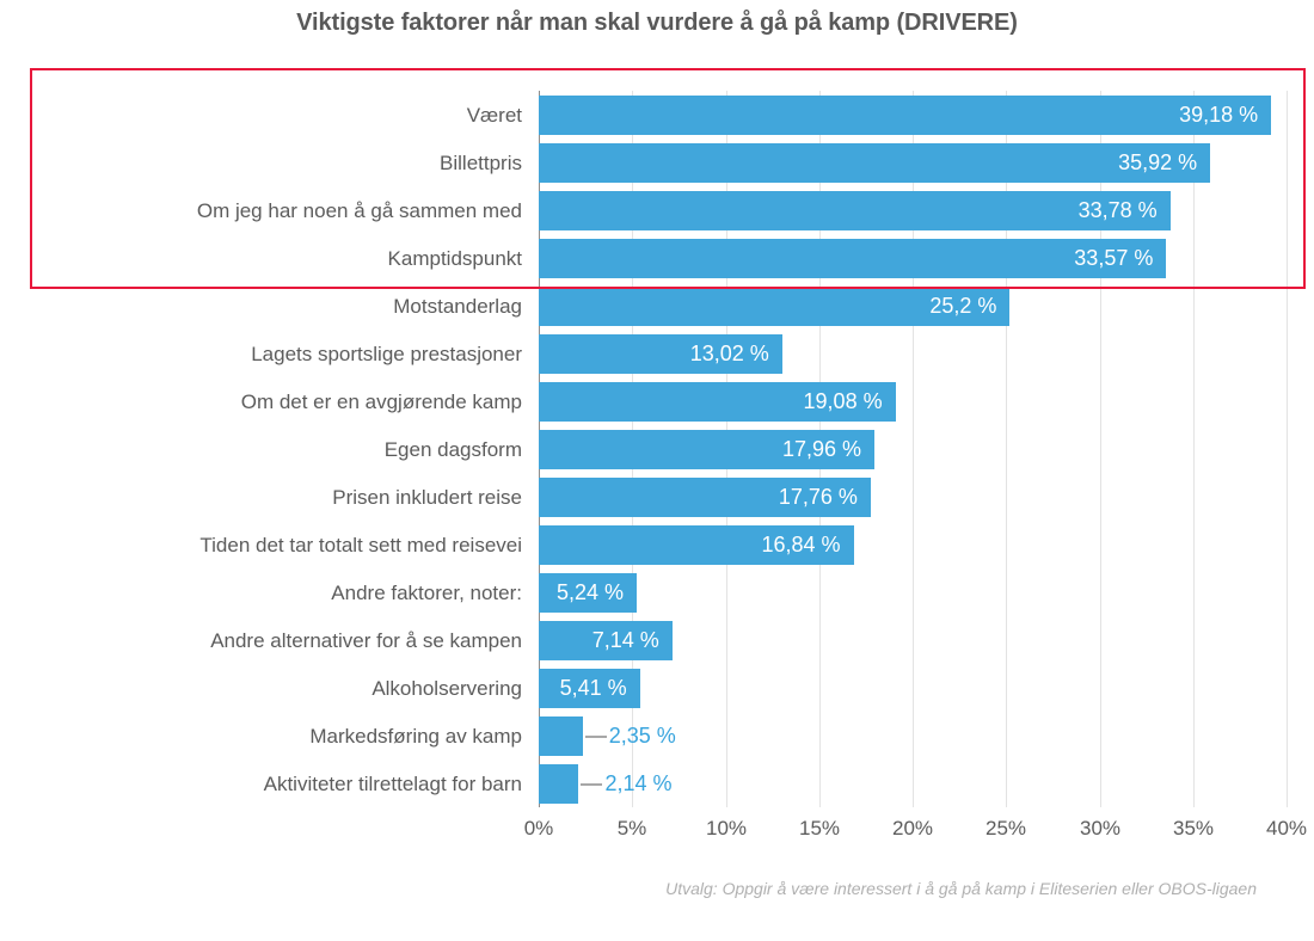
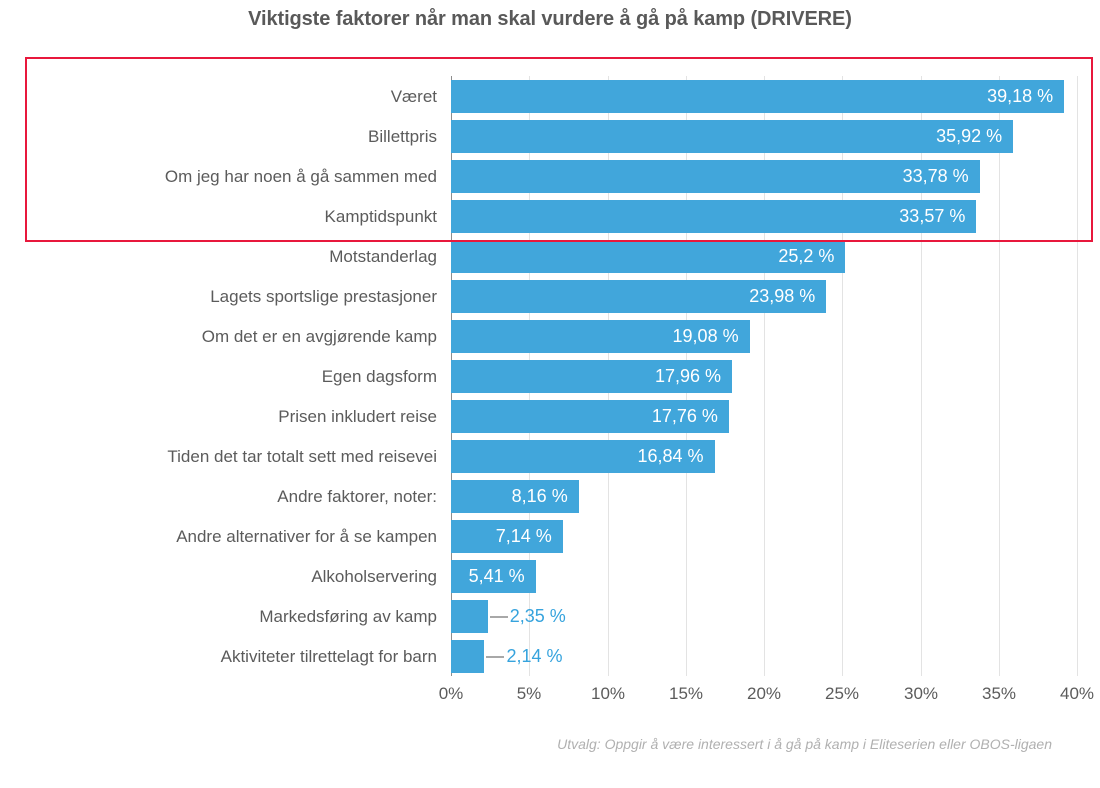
Lagets sportslige prestasjoner: 13,02 -> 23,98
Andre faktorer, noter:: 5,24 -> 8,16
